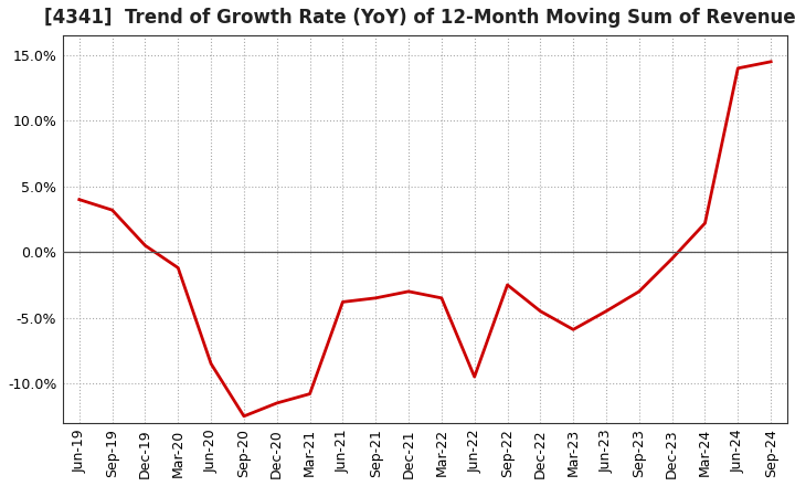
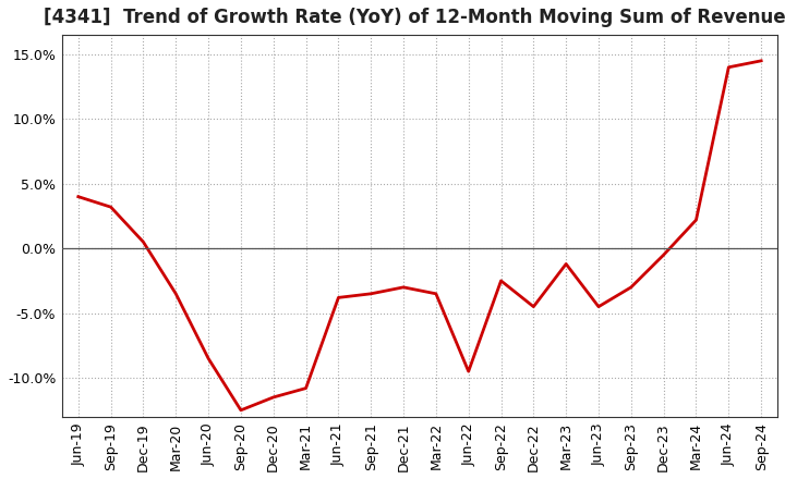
Mar-20: -1.2% -> -3.5%
Mar-23: -5.9% -> -1.2%
